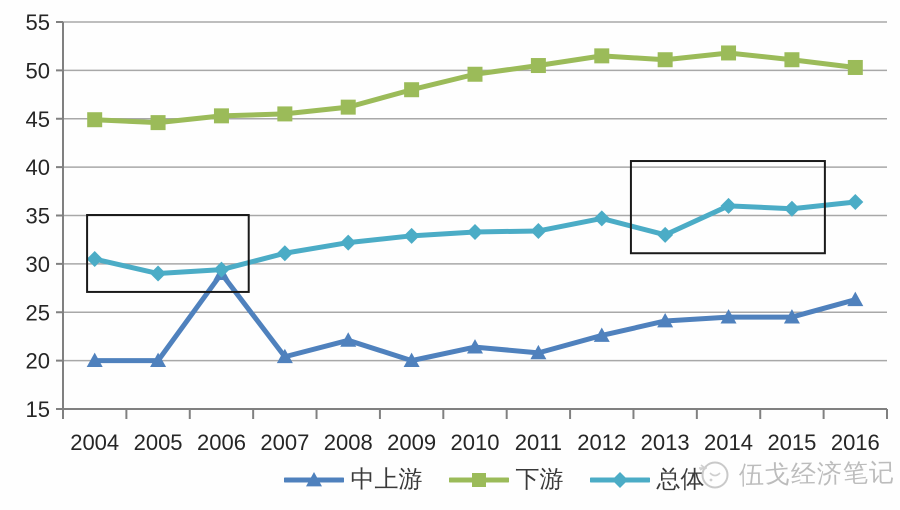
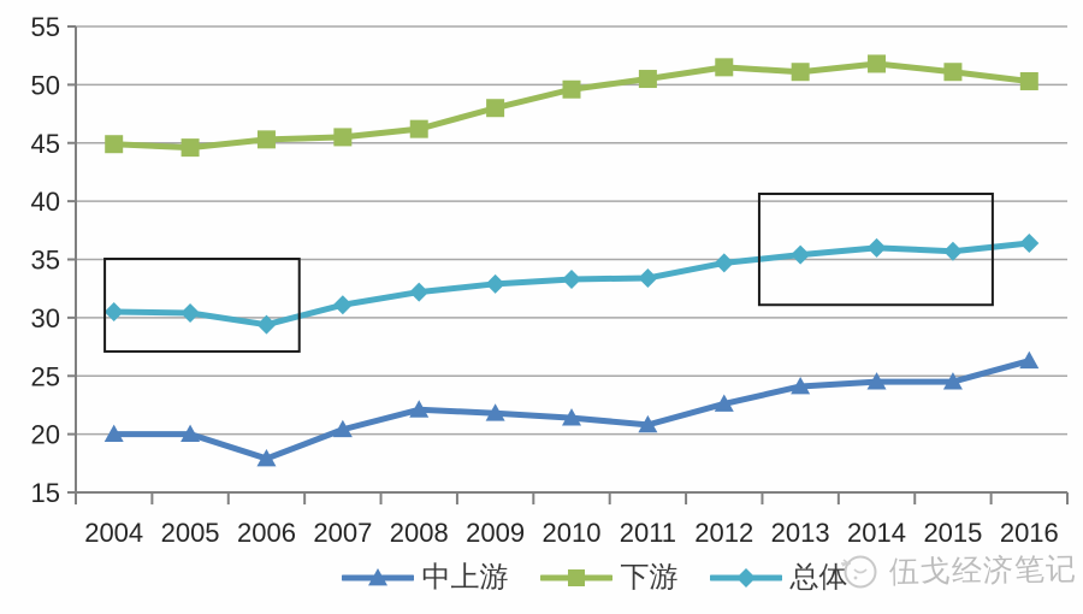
总体/2005: 29 -> 30
中上游/2006: 29 -> 18
中上游/2009: 20 -> 22
总体/2013: 33 -> 35
